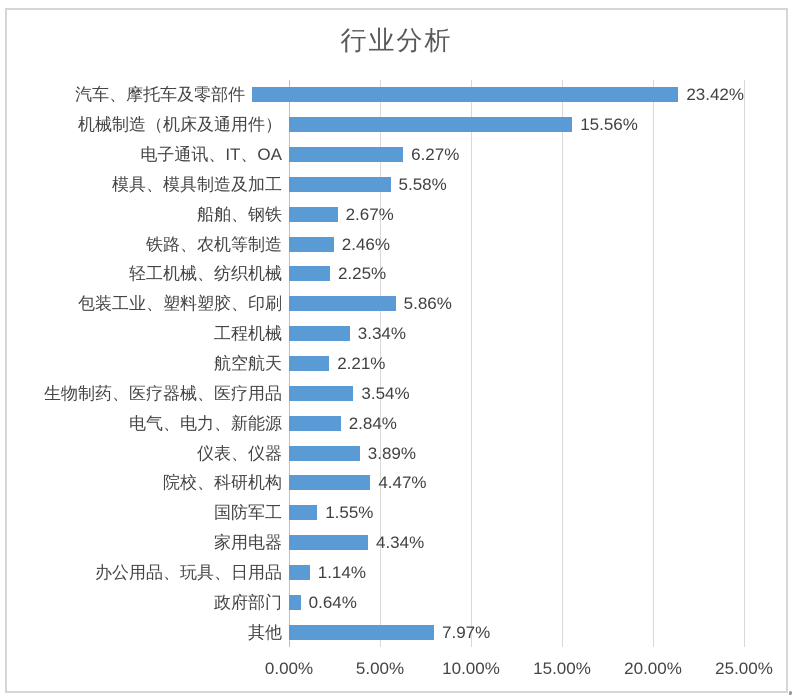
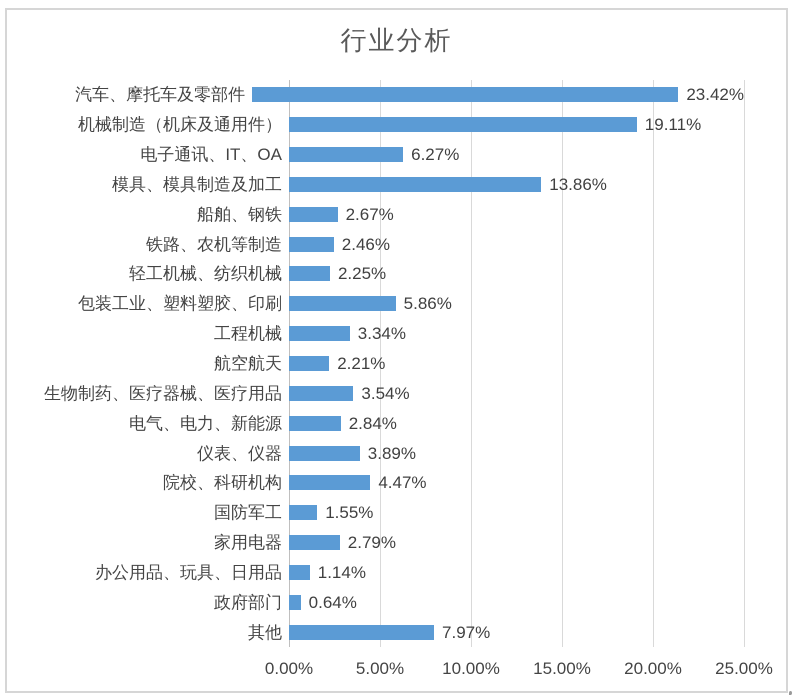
机械制造（机床及通用件）: 15.56% -> 19.11%
模具、模具制造及加工: 5.58% -> 13.86%
家用电器: 4.34% -> 2.79%
